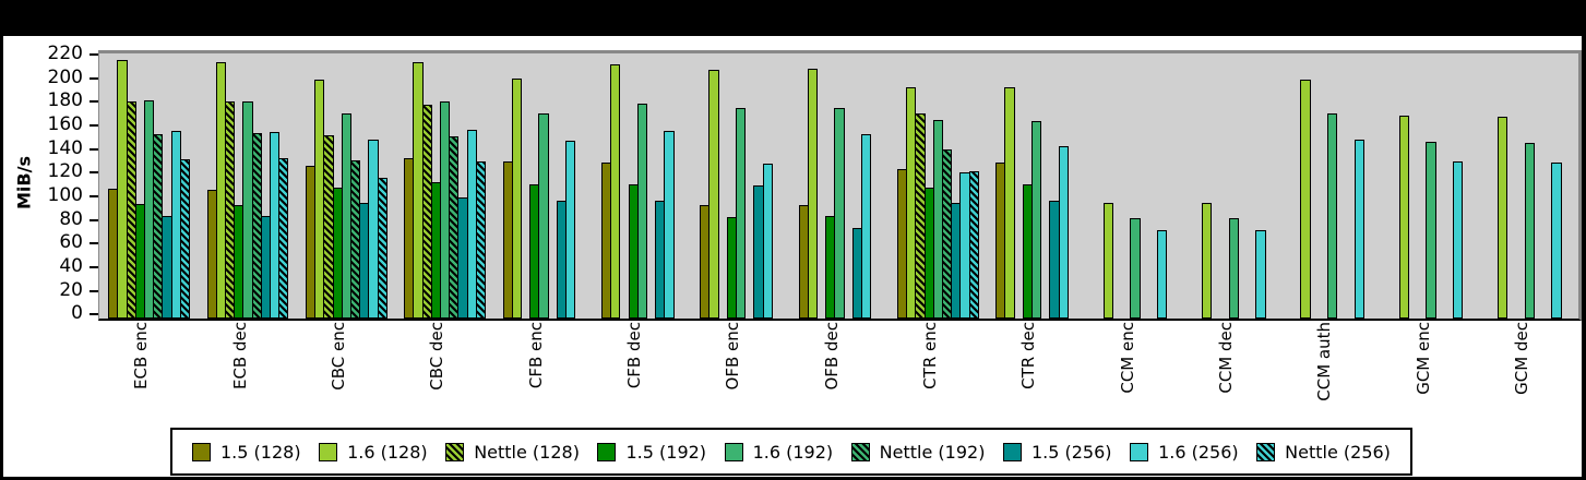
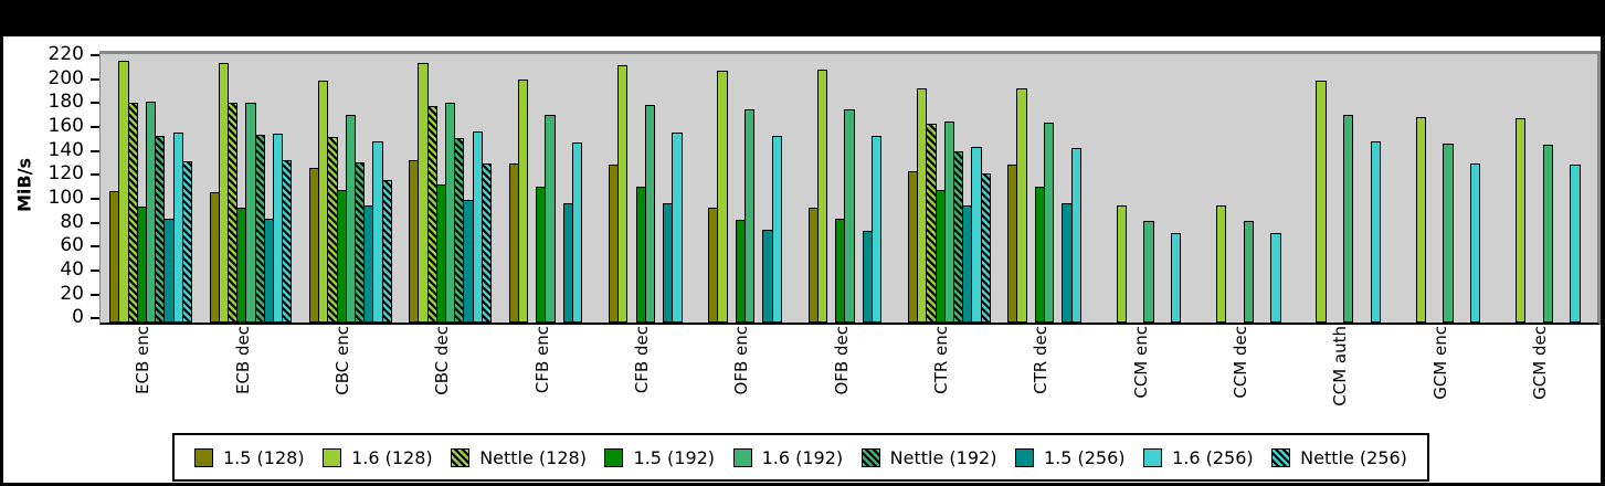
1.5 (256)/OFB enc: 113 -> 78
1.6 (256)/OFB enc: 131 -> 156
Nettle (128)/CTR enc: 174 -> 166
1.6 (256)/CTR enc: 124 -> 147
